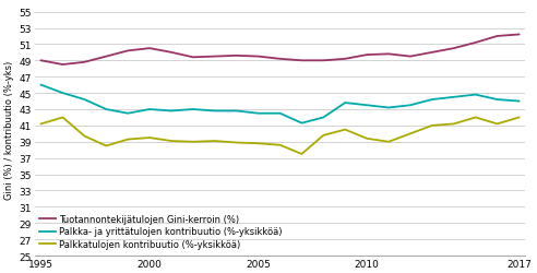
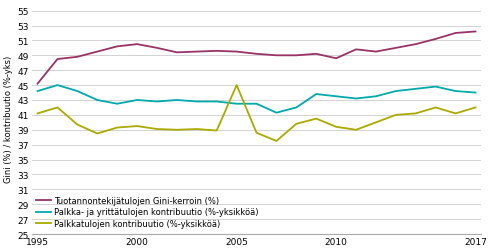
Tuotannontekijätulojen Gini-kerroin (%)/1995: 49.0 -> 45.2
Palkka- ja yrittätulojen kontribuutio (%-yksikköä)/1995: 46.0 -> 44.2
Palkkatulojen kontribuutio (%-yksikköä)/2005: 38.8 -> 45.0
Tuotannontekijätulojen Gini-kerroin (%)/2010: 49.7 -> 48.6
